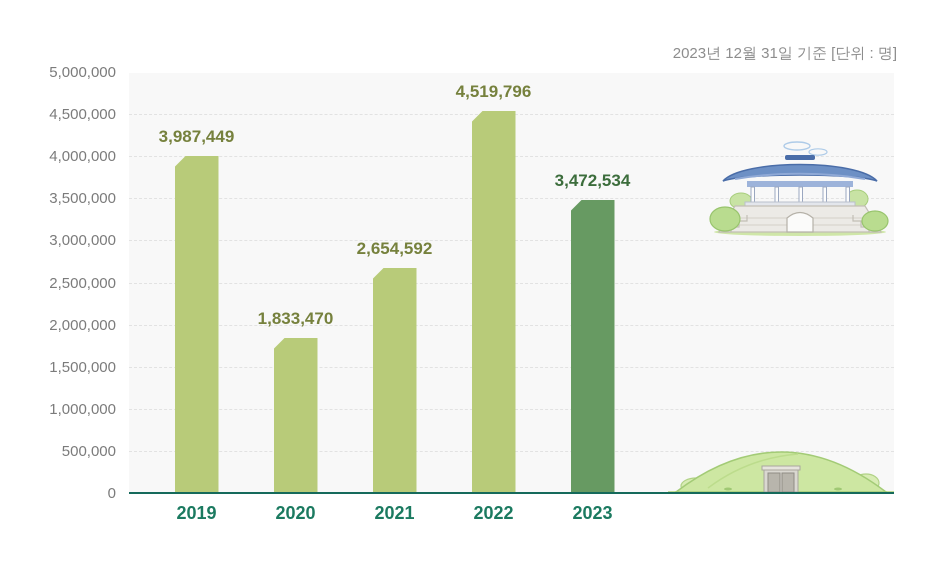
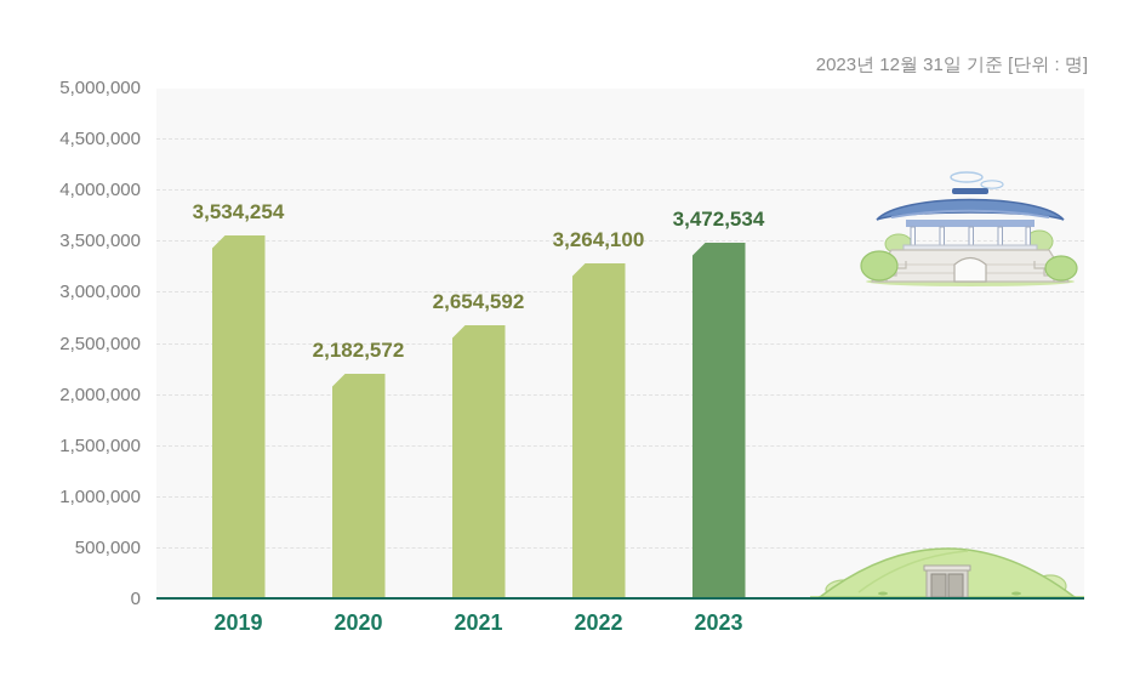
2019: 3,987,449 -> 3,534,254
2020: 1,833,470 -> 2,182,572
2022: 4,519,796 -> 3,264,100
